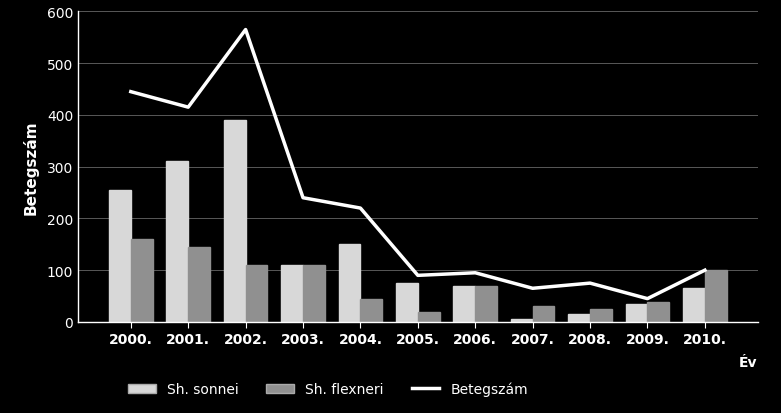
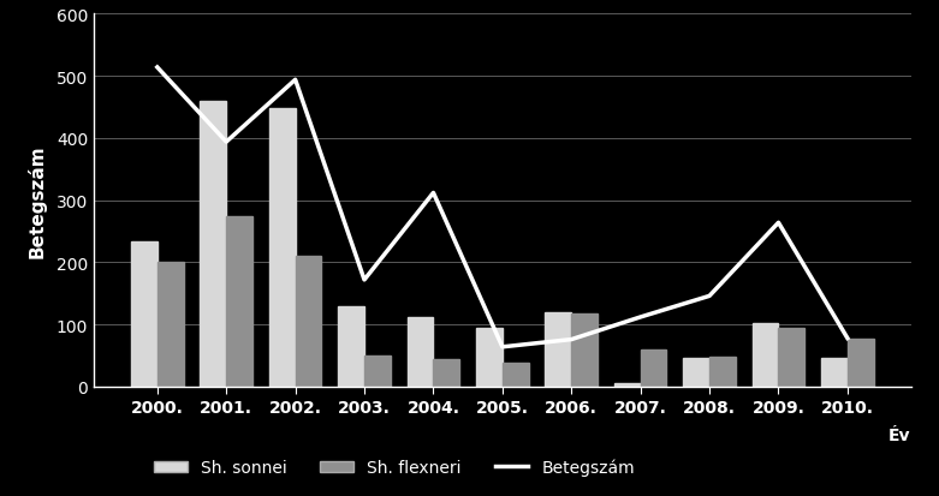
Sh. sonnei/2000.: 255 -> 234
Betegszám/2000.: 445 -> 514
Sh. flexneri/2000.: 160 -> 200
Sh. sonnei/2001.: 310 -> 460
Betegszám/2001.: 415 -> 394
Sh. flexneri/2001.: 145 -> 274
Sh. sonnei/2002.: 390 -> 448
Betegszám/2002.: 565 -> 494
Sh. flexneri/2002.: 110 -> 210
Sh. sonnei/2003.: 110 -> 130
Betegszám/2003.: 240 -> 172
Sh. flexneri/2003.: 110 -> 50
Sh. sonnei/2004.: 150 -> 112
Betegszám/2004.: 220 -> 312
Sh. sonnei/2005.: 75 -> 94
Betegszám/2005.: 90 -> 64
Sh. flexneri/2005.: 20 -> 38
Sh. sonnei/2006.: 70 -> 120
Betegszám/2006.: 95 -> 76
Sh. flexneri/2006.: 70 -> 118
Betegszám/2007.: 65 -> 112
Sh. flexneri/2007.: 30 -> 60
Sh. sonnei/2008.: 15 -> 46
Betegszám/2008.: 75 -> 146
Sh. flexneri/2008.: 25 -> 48
Sh. sonnei/2009.: 35 -> 102
Betegszám/2009.: 45 -> 264
Sh. flexneri/2009.: 38 -> 94
Sh. sonnei/2010.: 65 -> 46
Betegszám/2010.: 100 -> 78
Sh. flexneri/2010.: 100 -> 78
